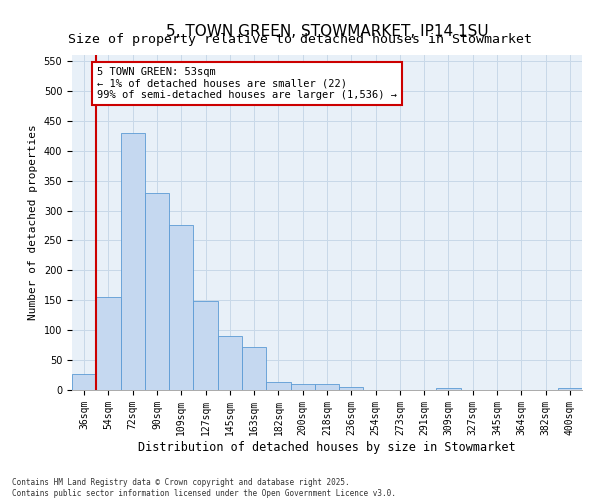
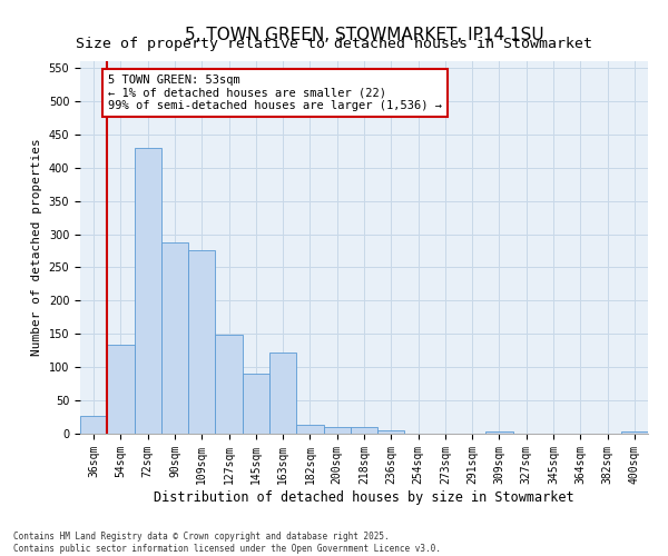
54sqm: 155 -> 134
90sqm: 330 -> 288
163sqm: 72 -> 122
